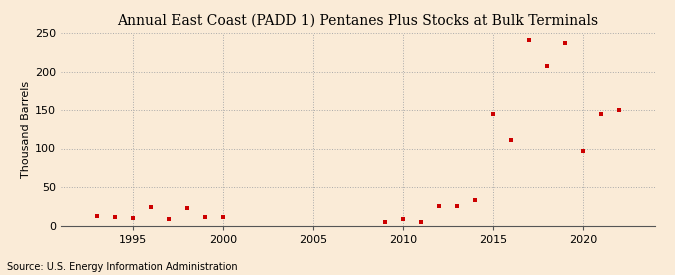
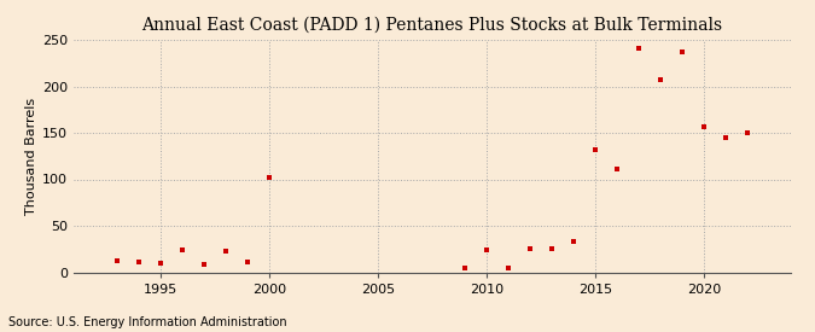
2000: 11 -> 102
2010: 8 -> 24
2015: 145 -> 132
2020: 97 -> 156
